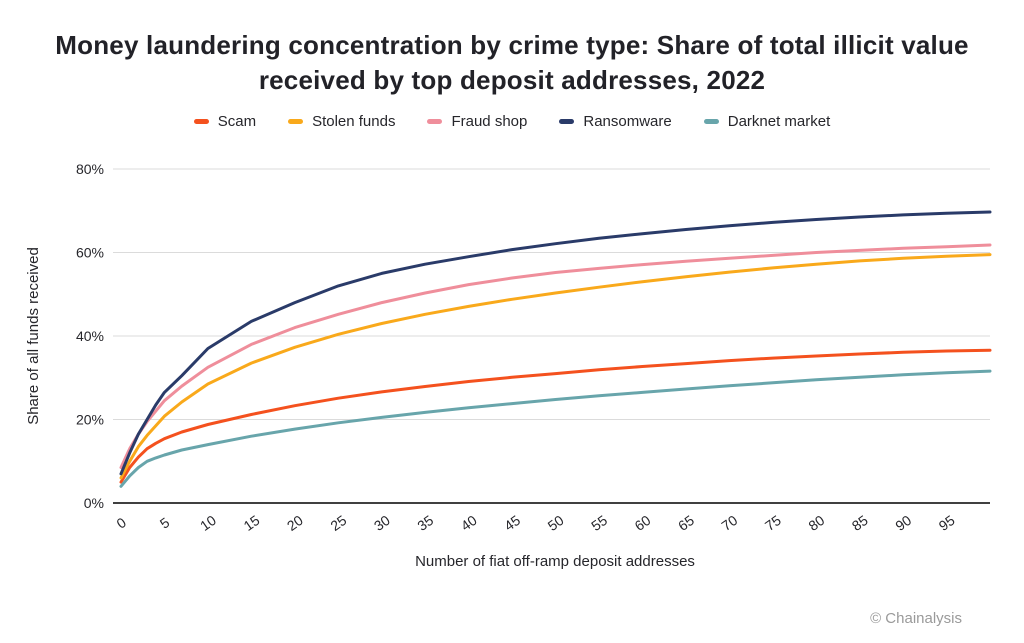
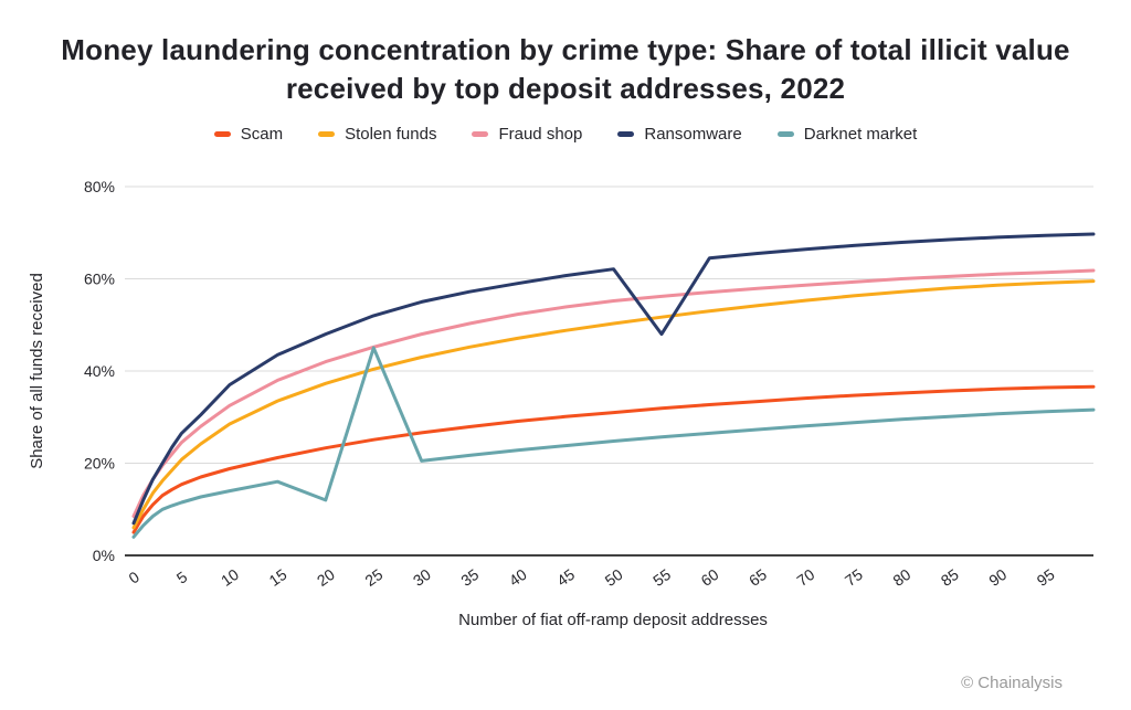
Darknet market/20: 18% -> 12%
Darknet market/25: 19% -> 45%
Ransomware/55: 63% -> 48%
